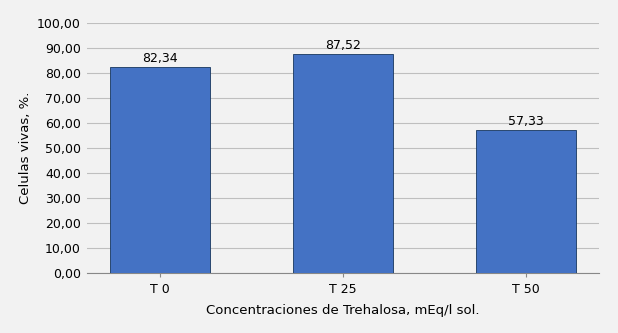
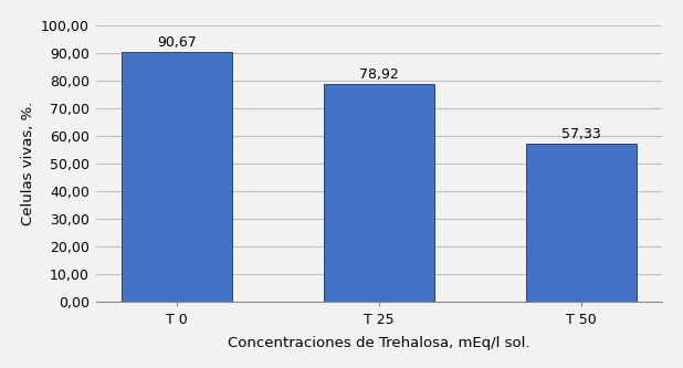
T 0: 82,34 -> 90,67
T 25: 87,52 -> 78,92
